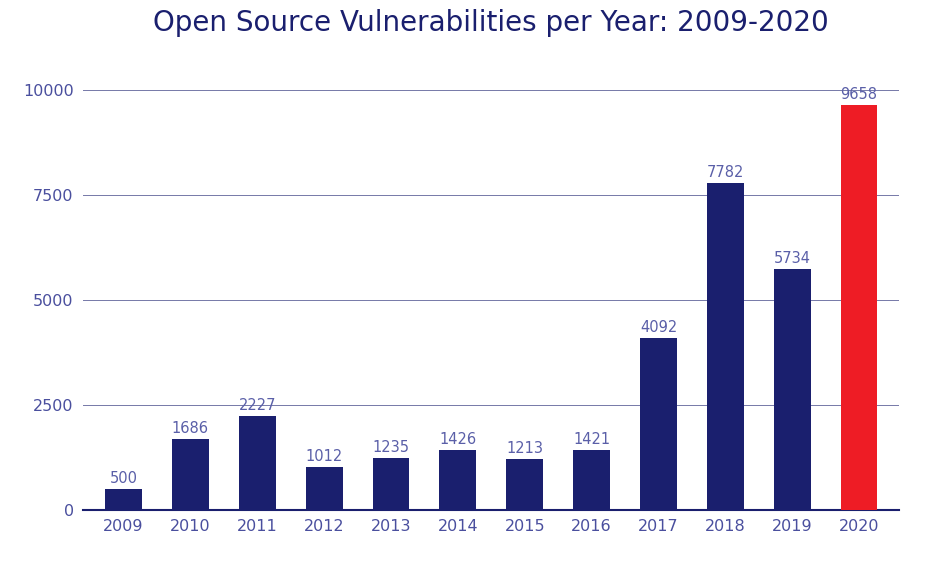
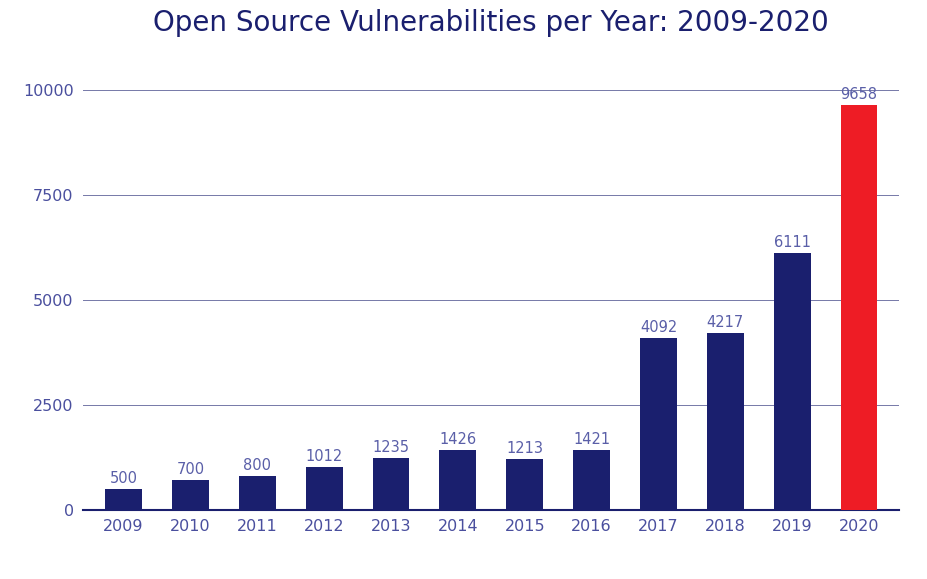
2010: 1686 -> 700
2011: 2227 -> 800
2018: 7782 -> 4217
2019: 5734 -> 6111
